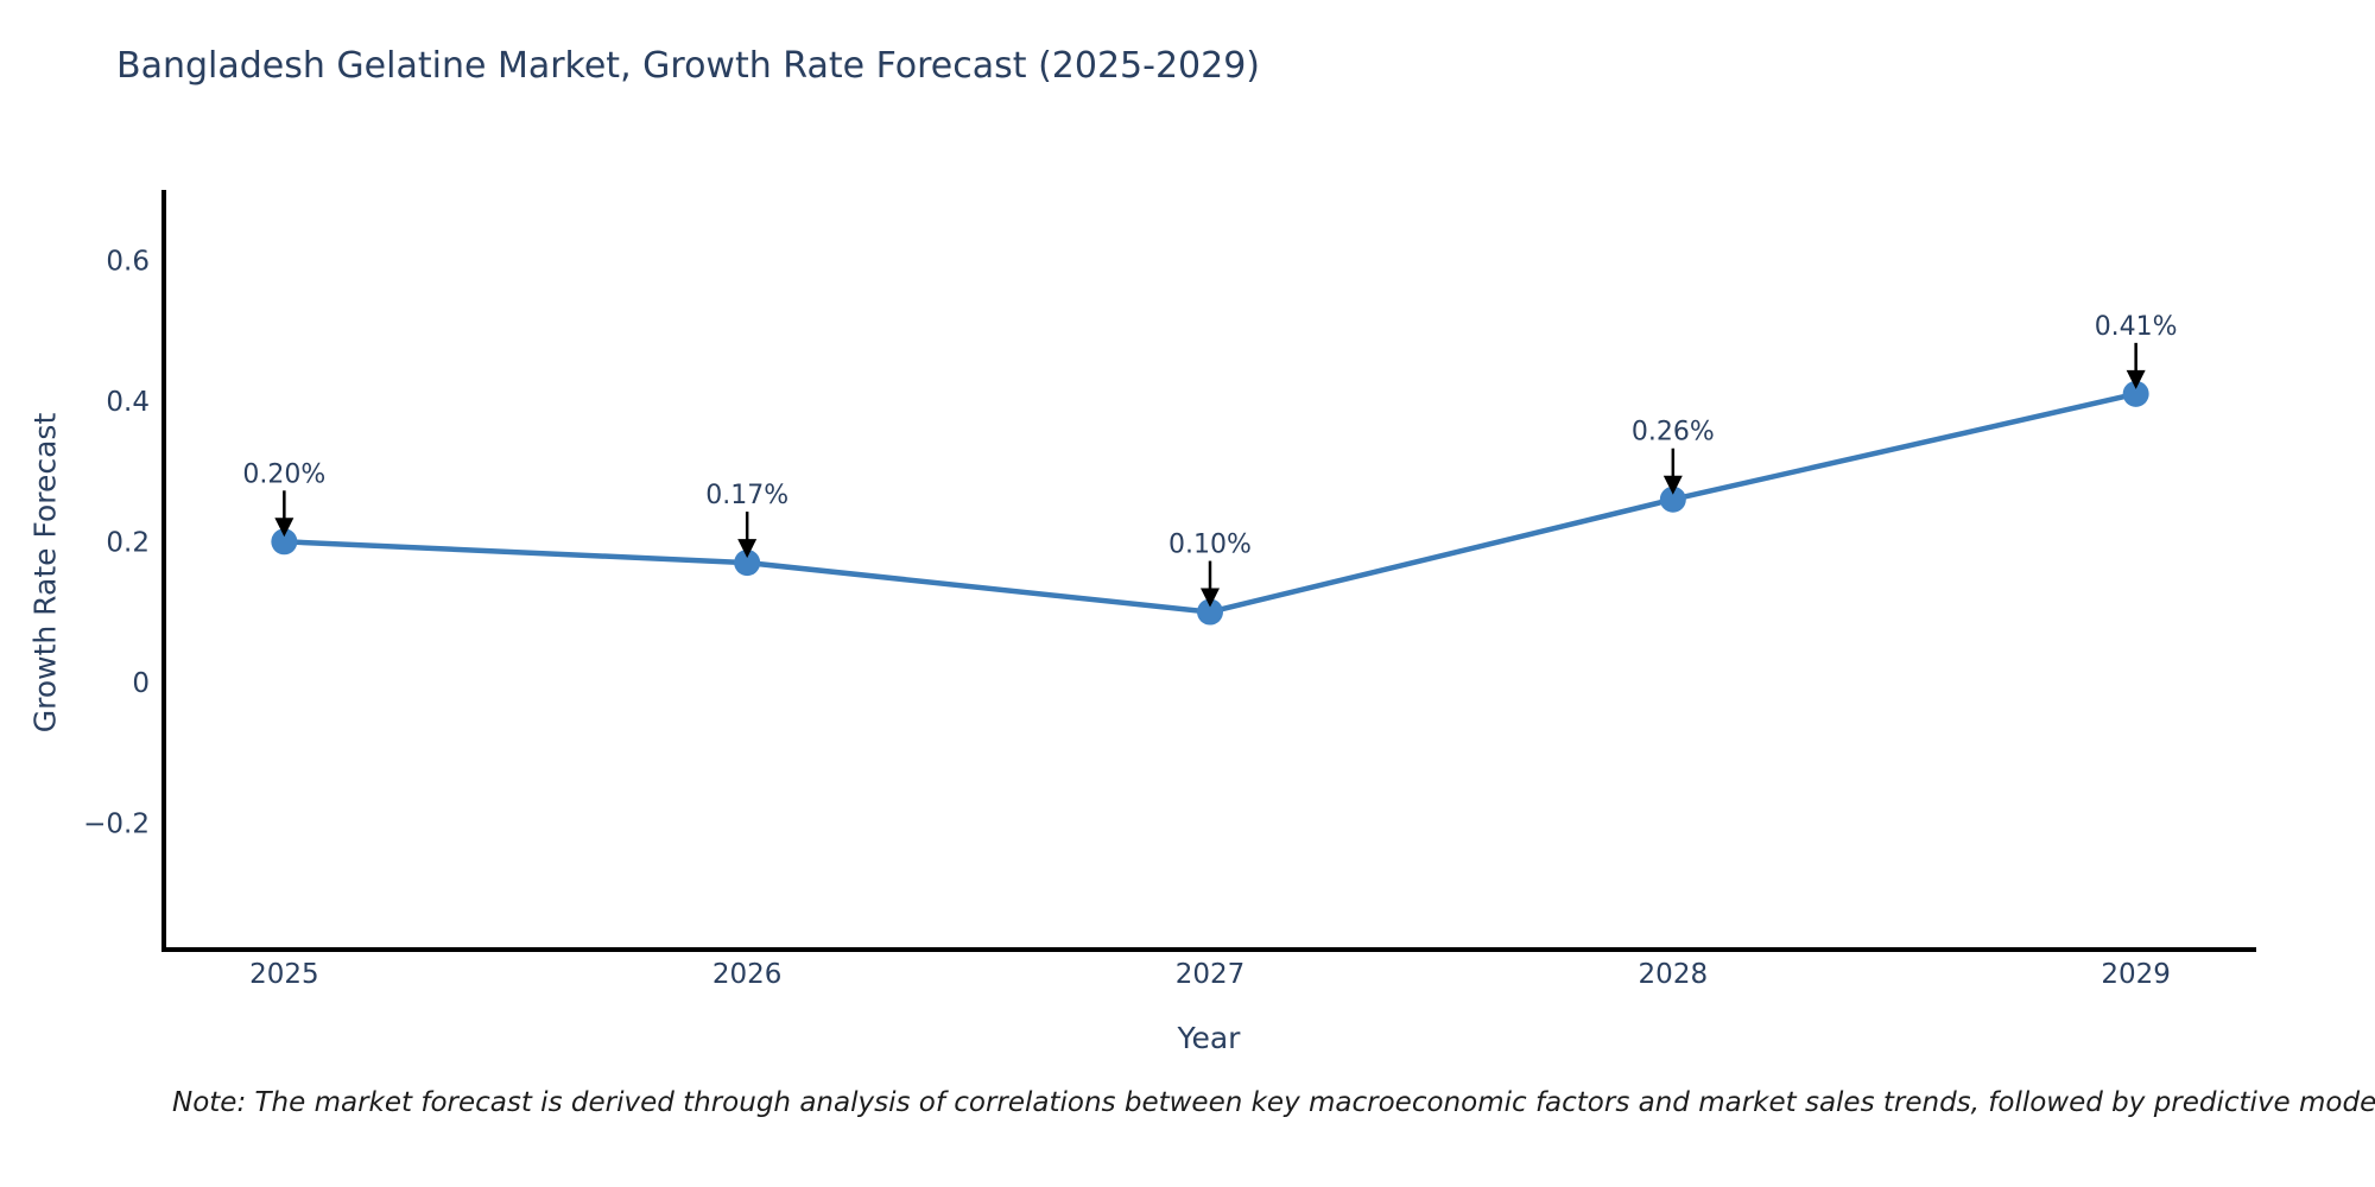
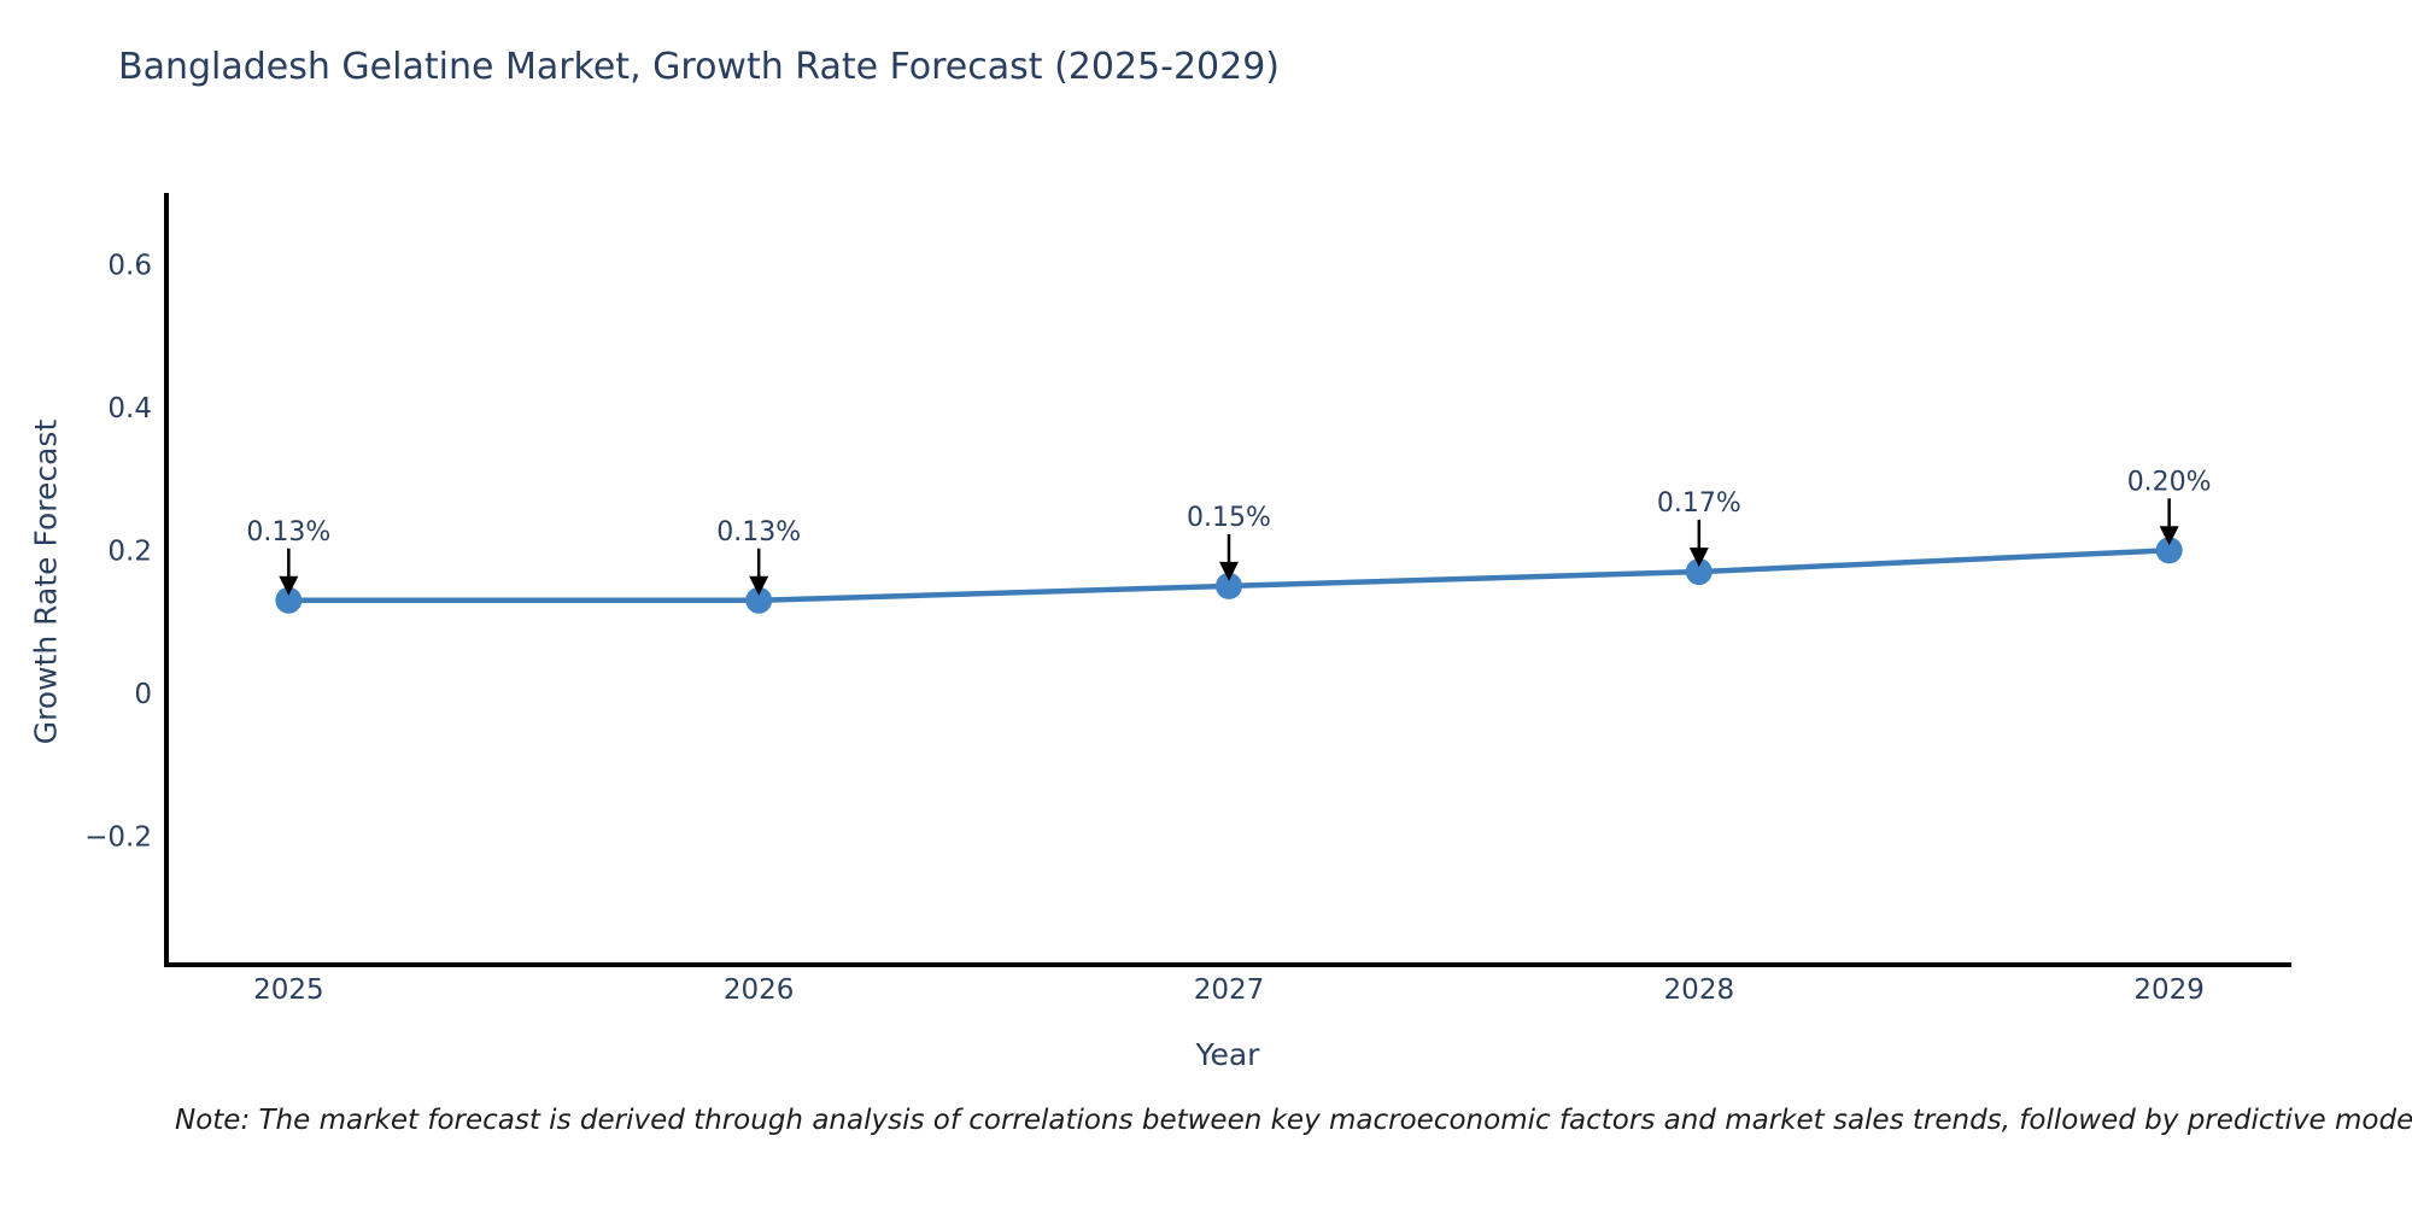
2025: 0.20% -> 0.13%
2026: 0.17% -> 0.13%
2027: 0.10% -> 0.15%
2028: 0.26% -> 0.17%
2029: 0.41% -> 0.20%
